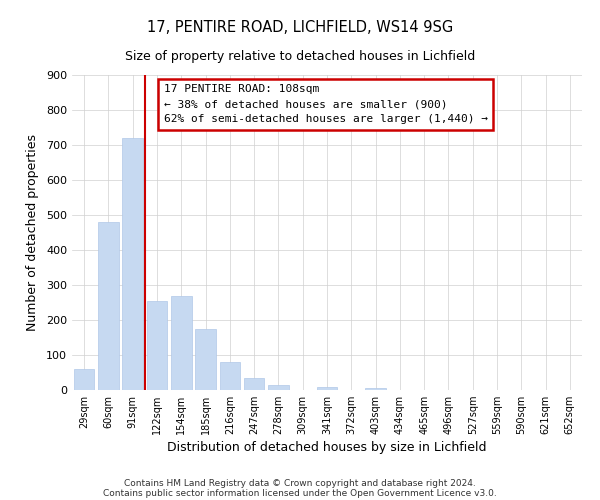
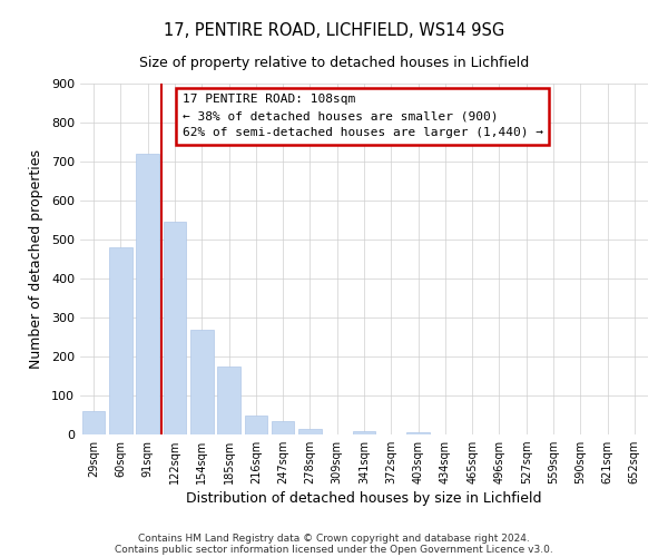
122sqm: 255 -> 545
216sqm: 80 -> 48
